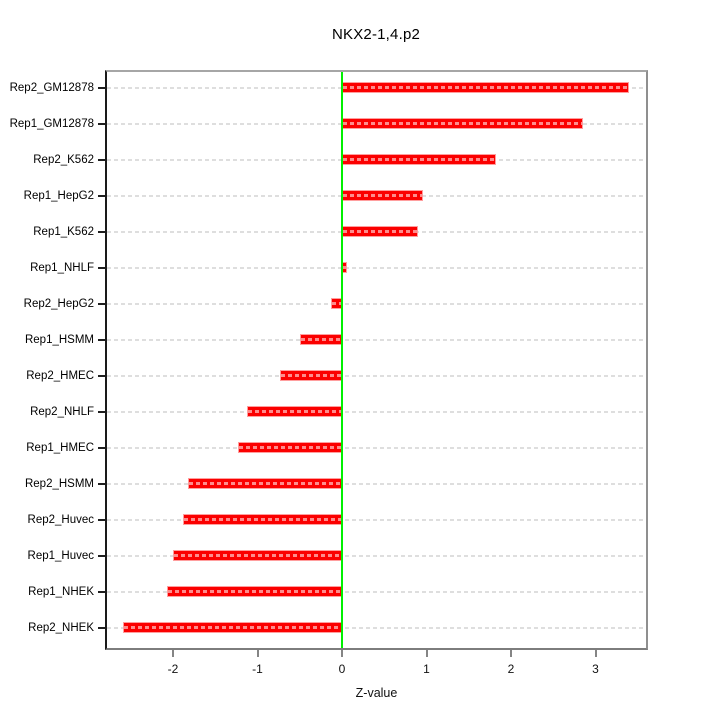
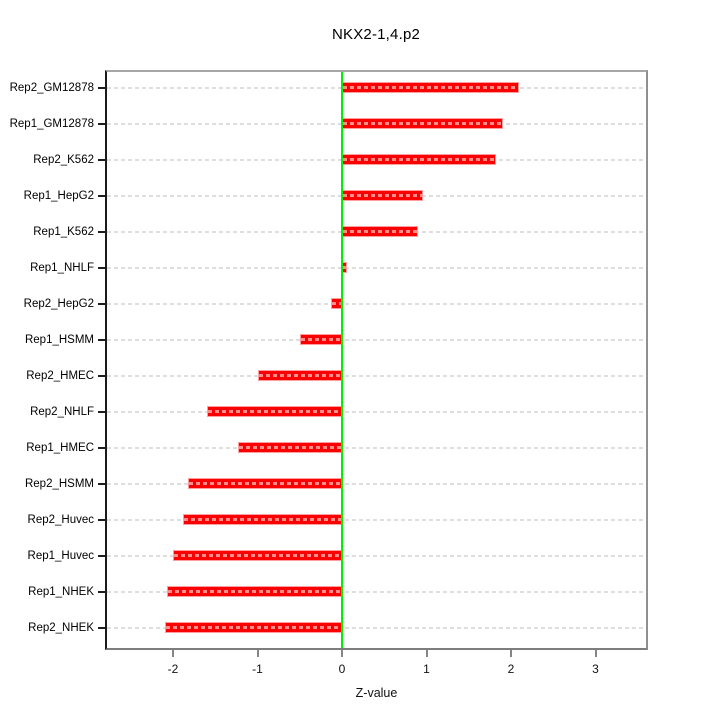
Rep2_GM12878: 3.4 -> 2.1
Rep1_GM12878: 2.9 -> 1.9
Rep2_HMEC: -0.7 -> -1.0
Rep2_NHLF: -1.1 -> -1.6
Rep2_NHEK: -2.6 -> -2.1
